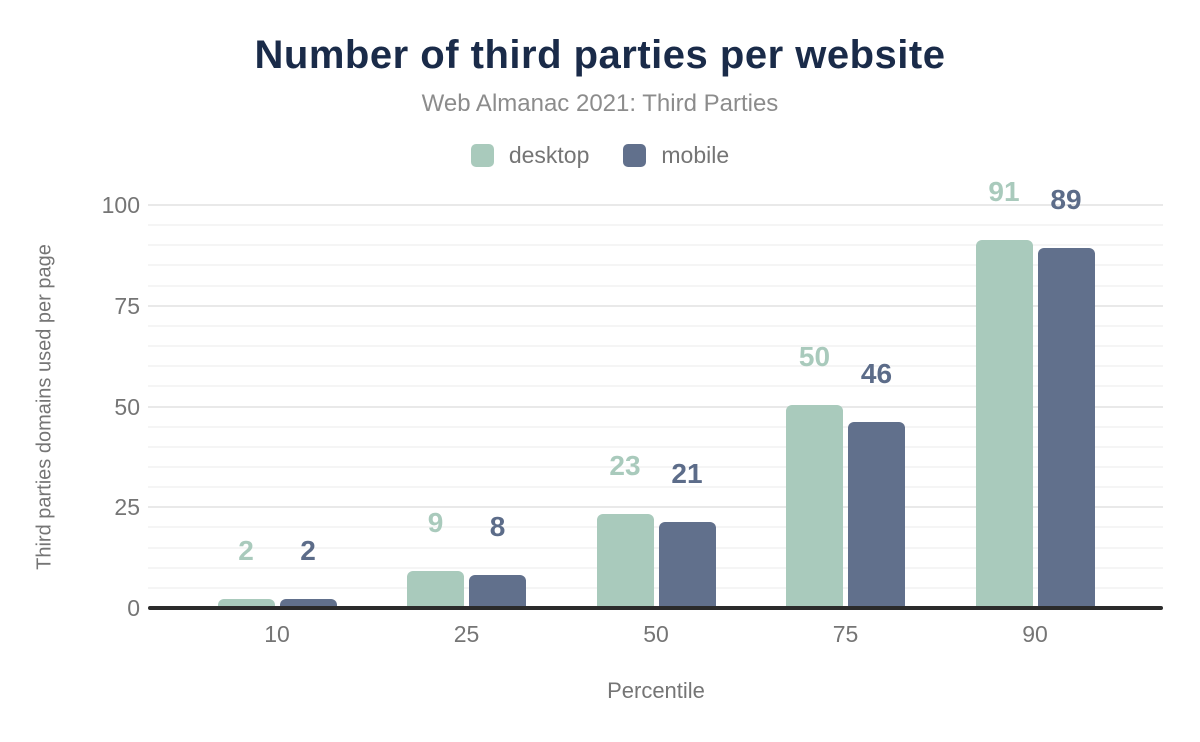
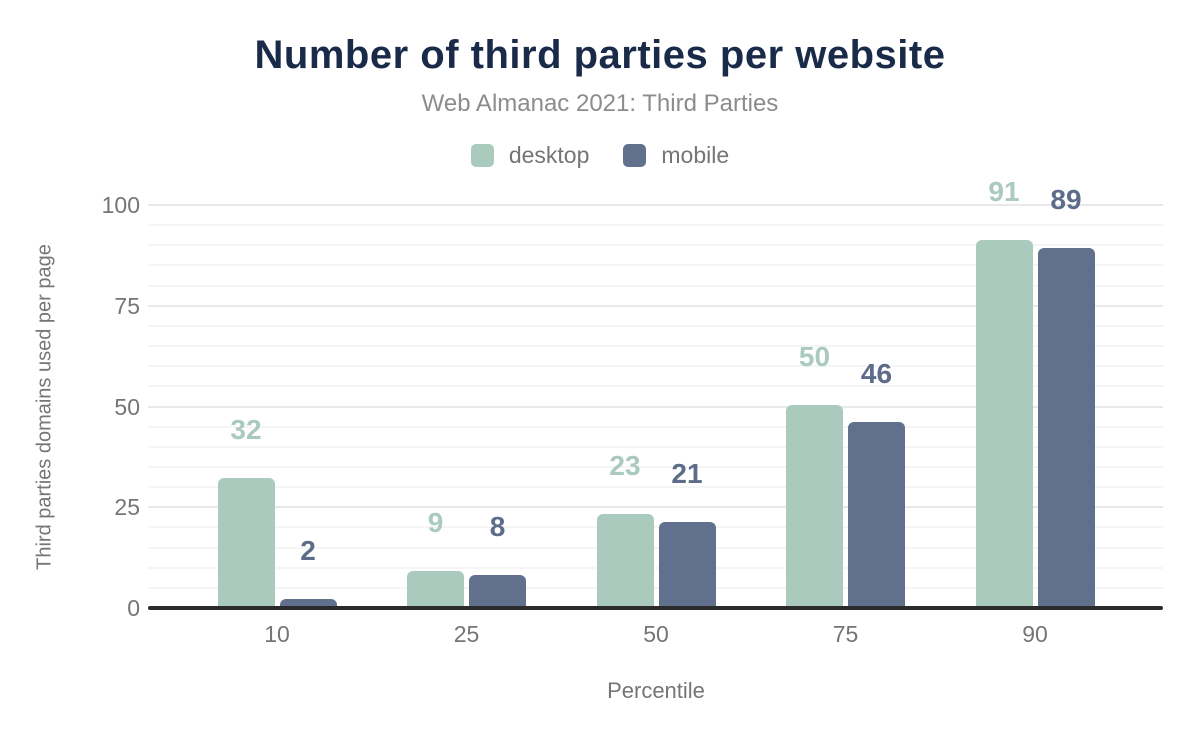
desktop/10: 2 -> 32
